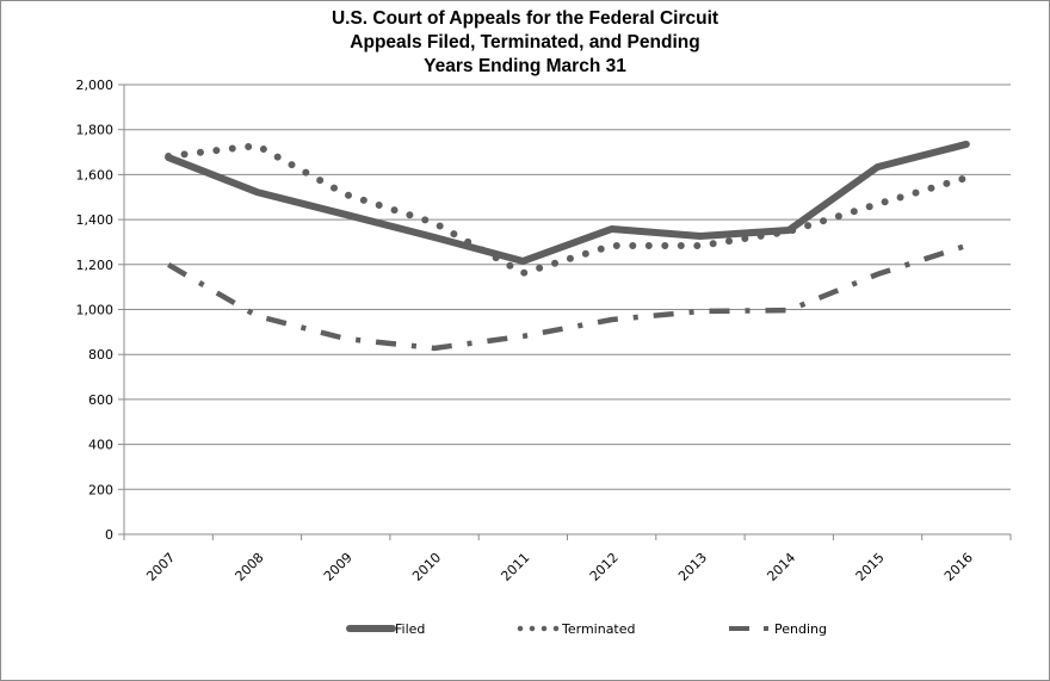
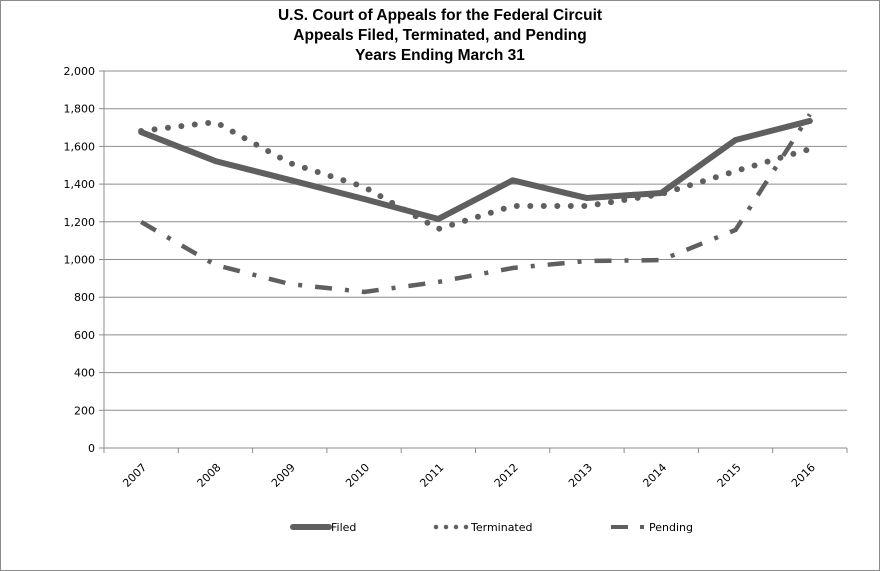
Filed/2012: 1360 -> 1420
Pending/2016: 1280 -> 1770
